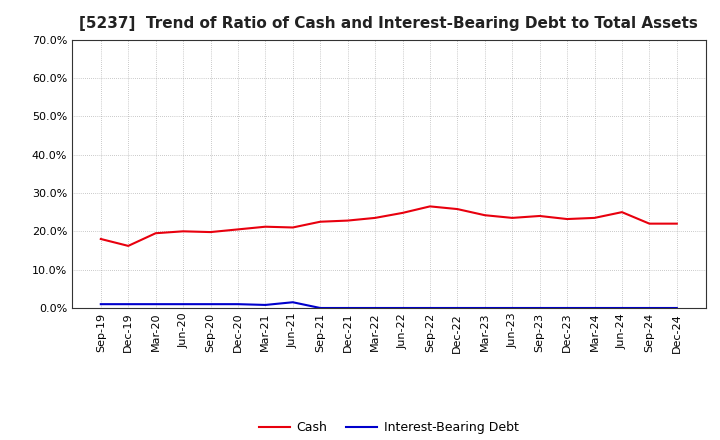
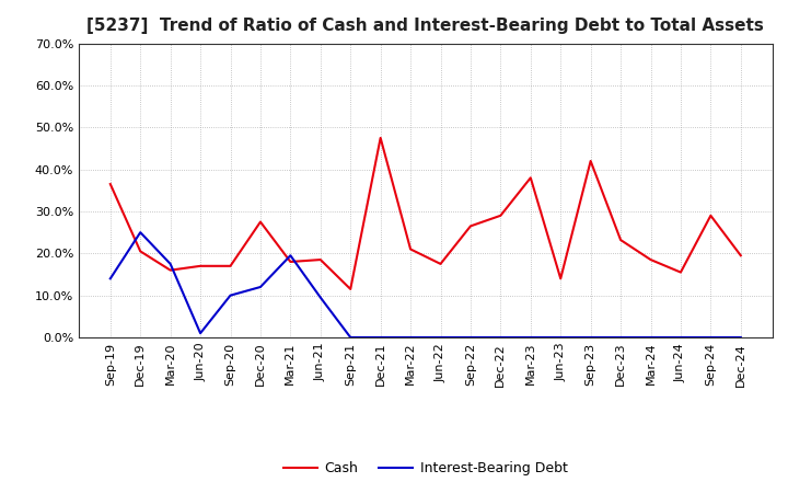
Cash/Sep-19: 18.0% -> 36.5%
Interest-Bearing Debt/Sep-19: 1.0% -> 14.0%
Cash/Dec-19: 16.2% -> 20.5%
Interest-Bearing Debt/Dec-19: 1.0% -> 25.0%
Cash/Mar-20: 19.5% -> 16.0%
Interest-Bearing Debt/Mar-20: 1.0% -> 17.5%
Cash/Jun-20: 20.0% -> 17.0%
Cash/Sep-20: 19.8% -> 17.0%
Interest-Bearing Debt/Sep-20: 1.0% -> 10.0%
Cash/Dec-20: 20.5% -> 27.5%
Interest-Bearing Debt/Dec-20: 1.0% -> 12.0%
Cash/Mar-21: 21.2% -> 18.0%
Interest-Bearing Debt/Mar-21: 0.8% -> 19.5%
Cash/Jun-21: 21.0% -> 18.5%
Interest-Bearing Debt/Jun-21: 1.5% -> 9.5%
Cash/Sep-21: 22.5% -> 11.5%
Cash/Dec-21: 22.8% -> 47.5%
Cash/Mar-22: 23.5% -> 21.0%
Cash/Jun-22: 24.8% -> 17.5%
Cash/Dec-22: 25.8% -> 29.0%
Cash/Mar-23: 24.2% -> 38.0%
Cash/Jun-23: 23.5% -> 14.0%
Cash/Sep-23: 24.0% -> 42.0%
Cash/Mar-24: 23.5% -> 18.5%
Cash/Jun-24: 25.0% -> 15.5%
Cash/Sep-24: 22.0% -> 29.0%
Cash/Dec-24: 22.0% -> 19.5%
